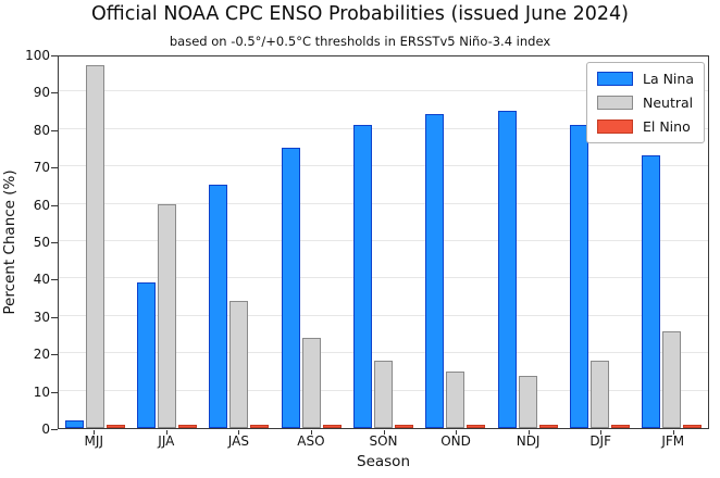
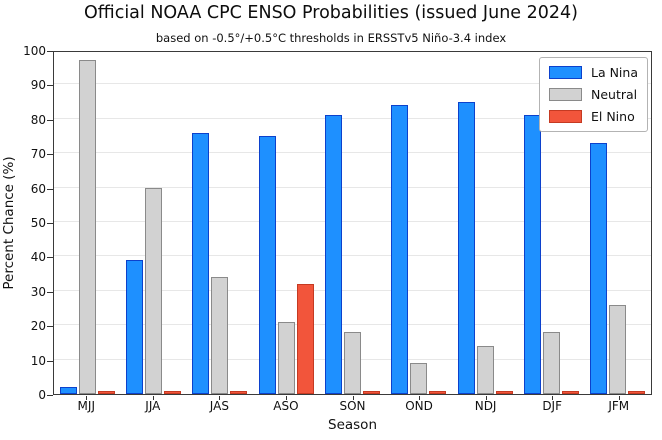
La Nina/JAS: 65 -> 76
Neutral/ASO: 24 -> 21
El Nino/ASO: 1 -> 32
Neutral/OND: 15 -> 9
